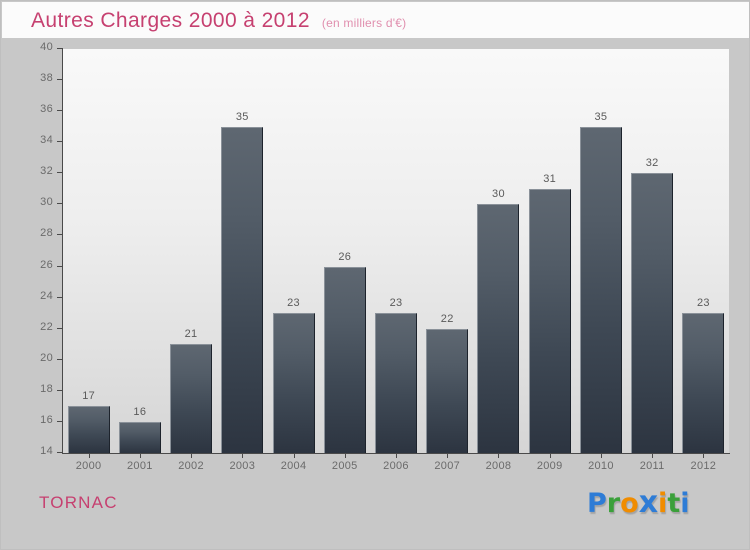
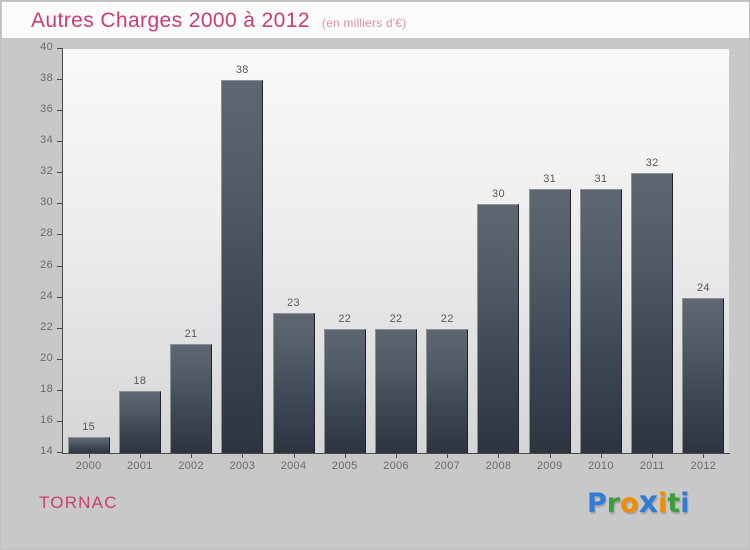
2000: 17 -> 15
2001: 16 -> 18
2003: 35 -> 38
2005: 26 -> 22
2006: 23 -> 22
2010: 35 -> 31
2012: 23 -> 24
